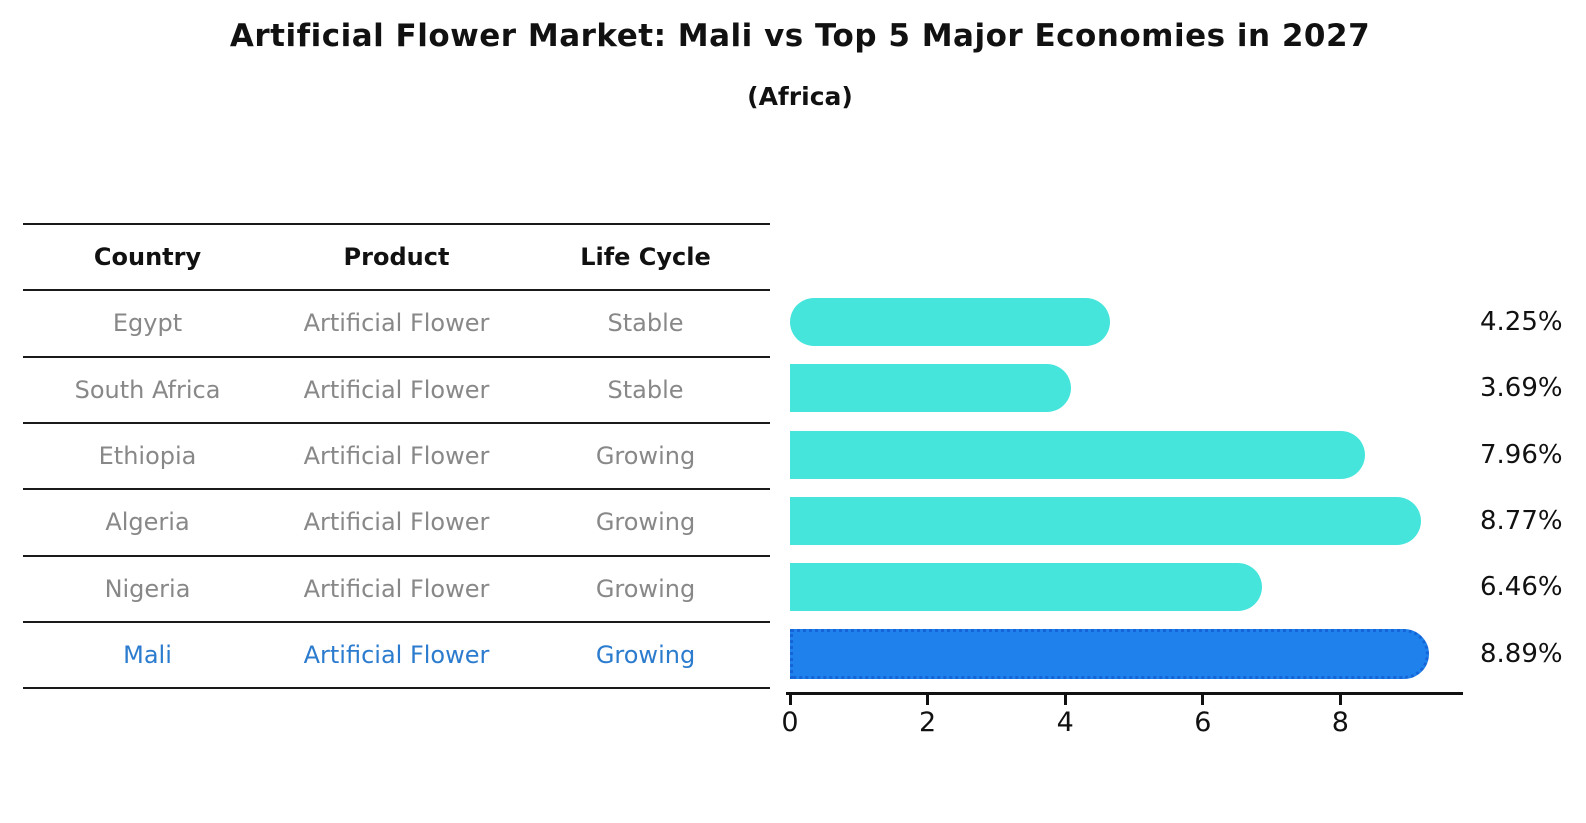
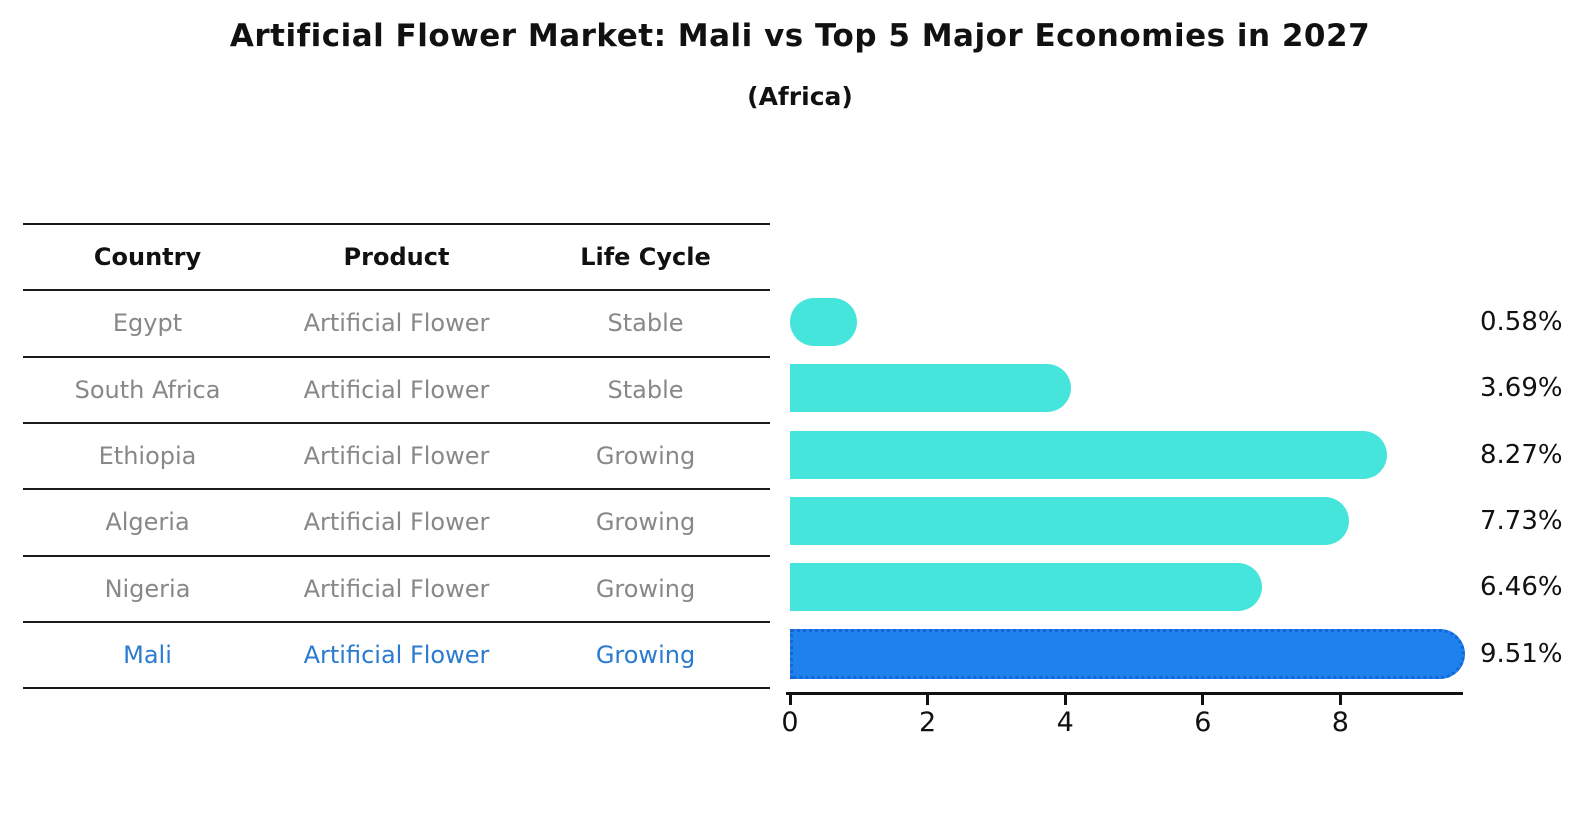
Egypt: 4.25% -> 0.58%
Ethiopia: 7.96% -> 8.27%
Algeria: 8.77% -> 7.73%
Mali: 8.89% -> 9.51%
